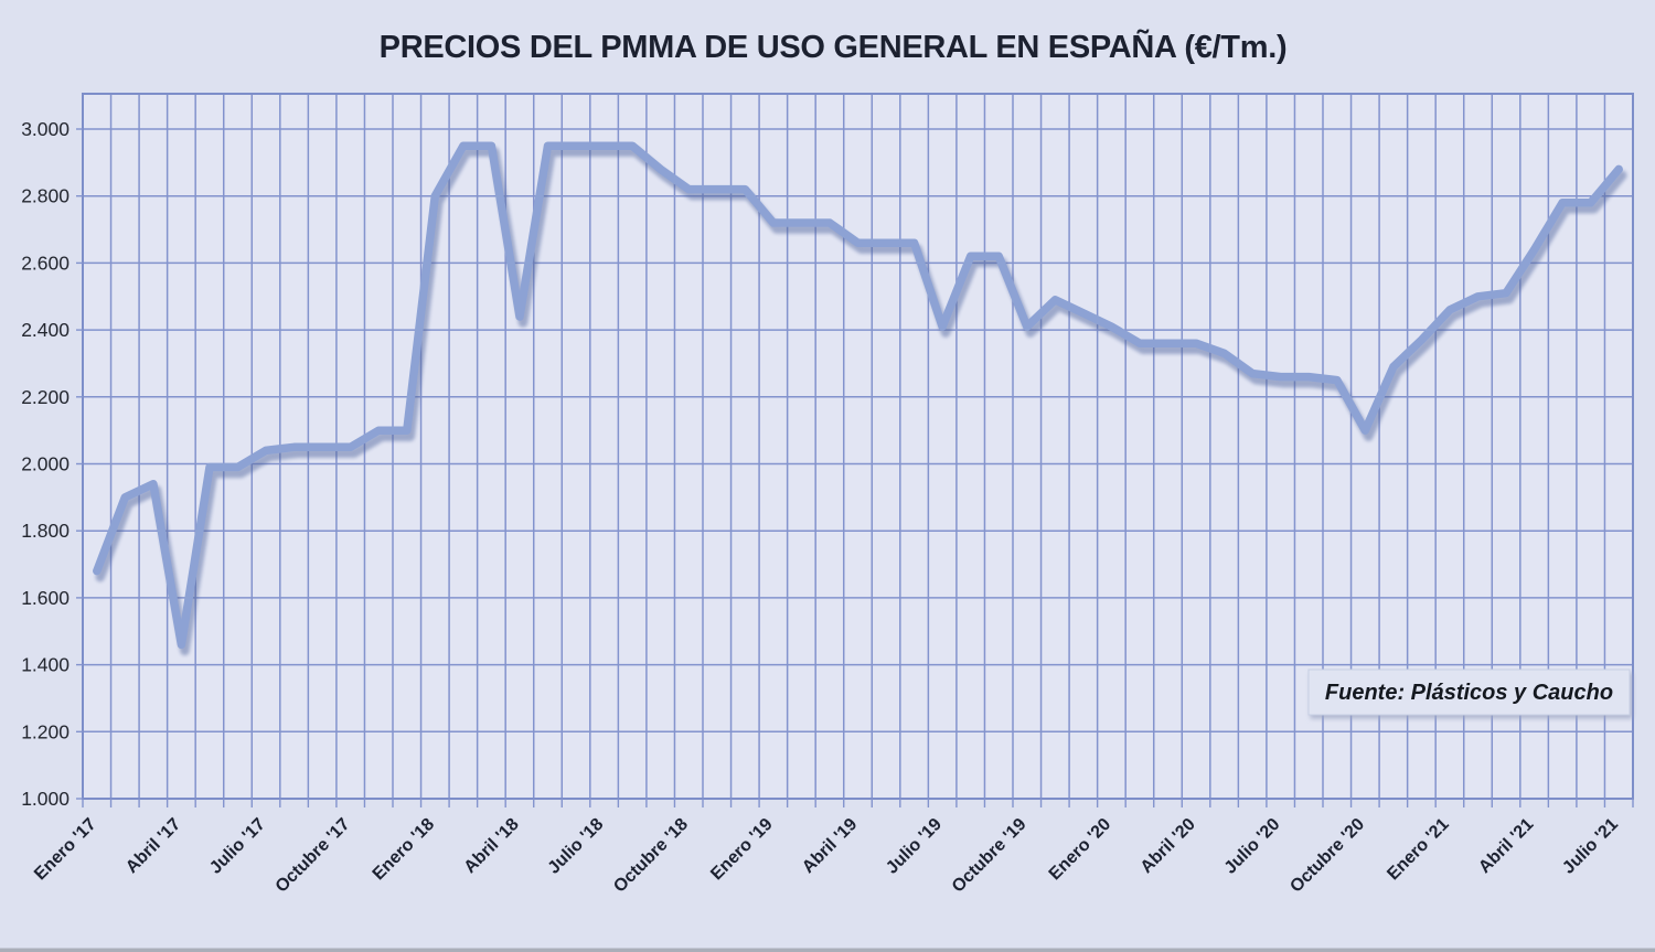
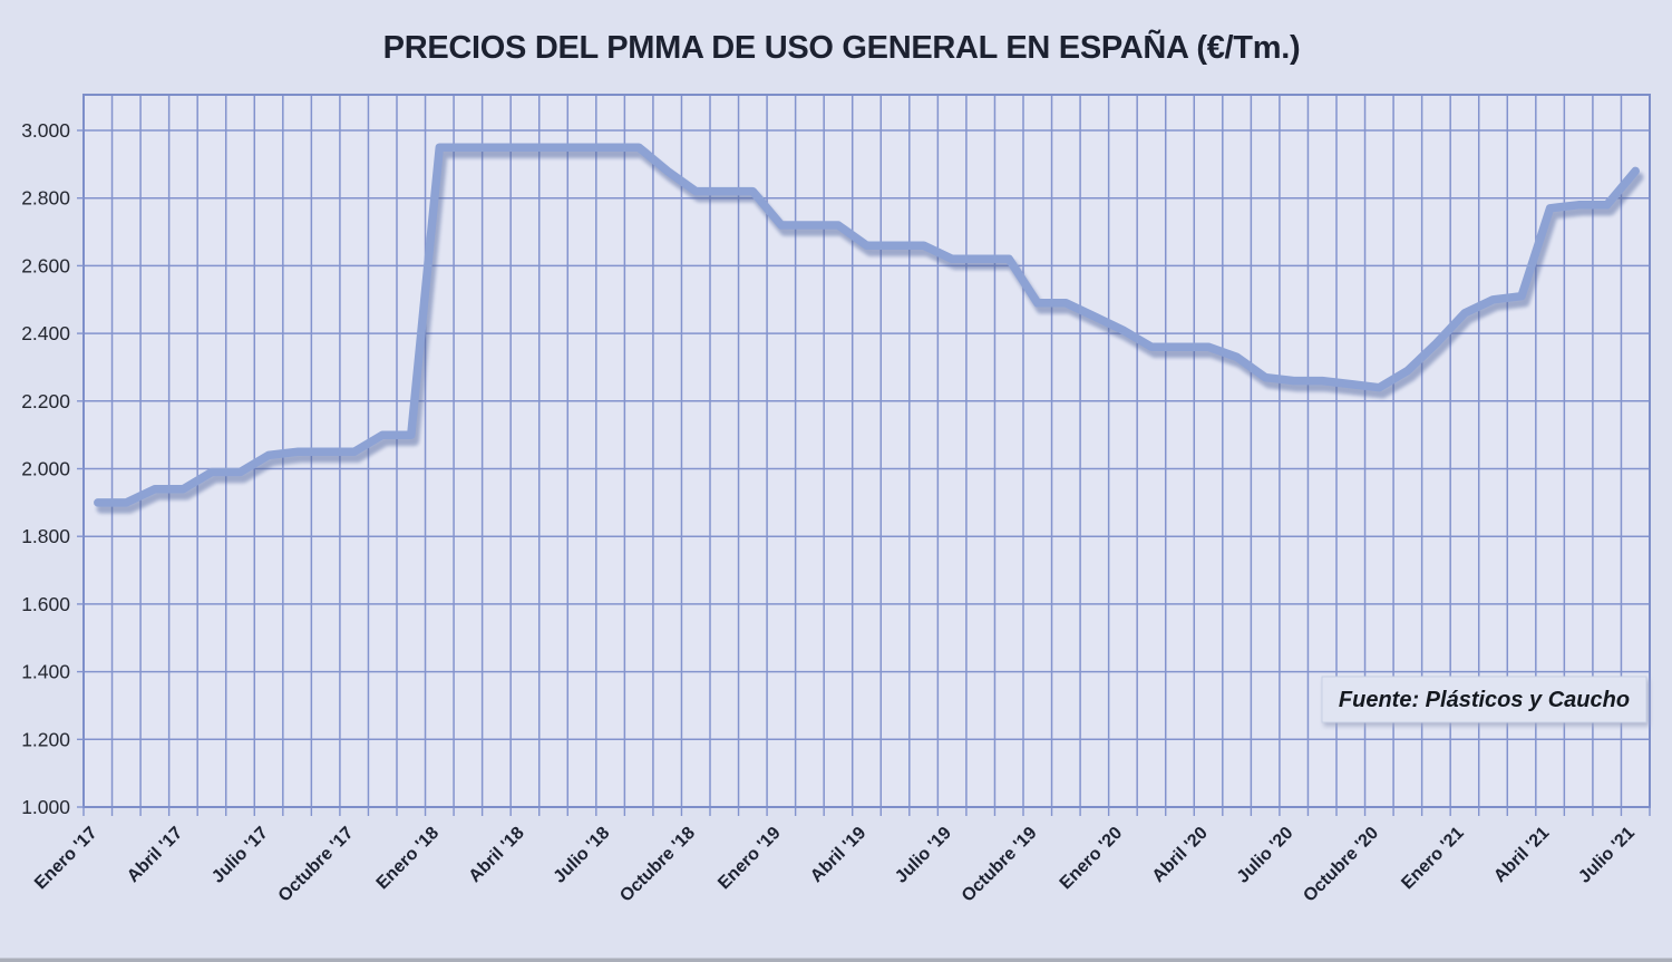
Enero '17: 1680 -> 1900
Abril '17: 1460 -> 1940
Enero '18: 2800 -> 2950
Abril '18: 2440 -> 2950
Julio '19: 2410 -> 2620
Octubre '19: 2410 -> 2490
Octubre '20: 2100 -> 2240
Abril '21: 2640 -> 2770
